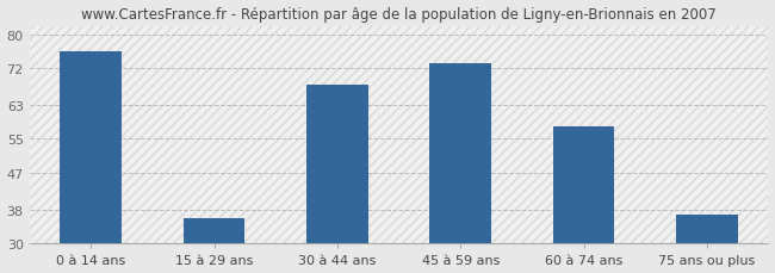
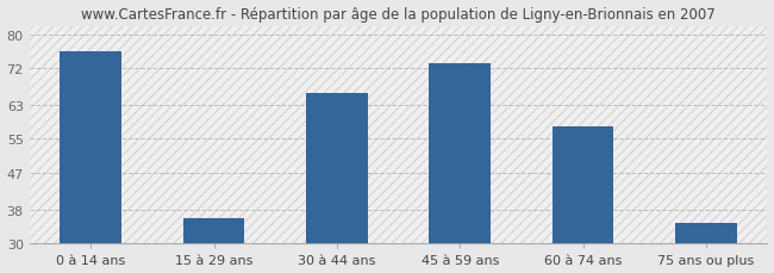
30 à 44 ans: 68 -> 66
75 ans ou plus: 37 -> 35
